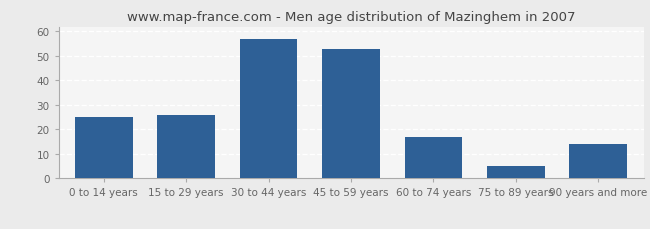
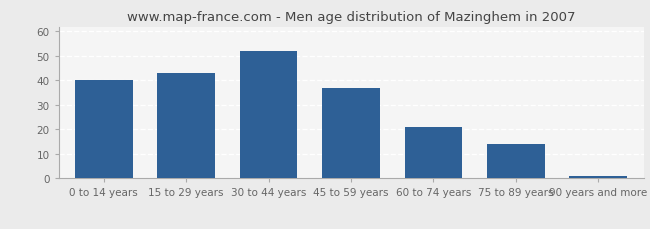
0 to 14 years: 25 -> 40
15 to 29 years: 26 -> 43
30 to 44 years: 57 -> 52
45 to 59 years: 53 -> 37
60 to 74 years: 17 -> 21
75 to 89 years: 5 -> 14
90 years and more: 14 -> 1
